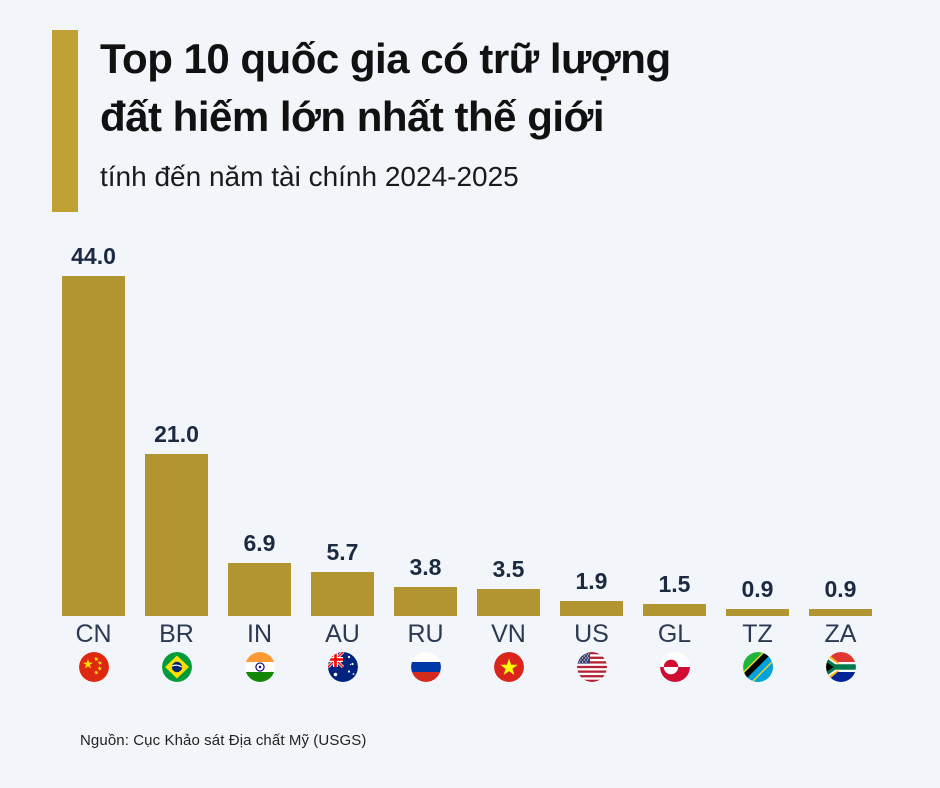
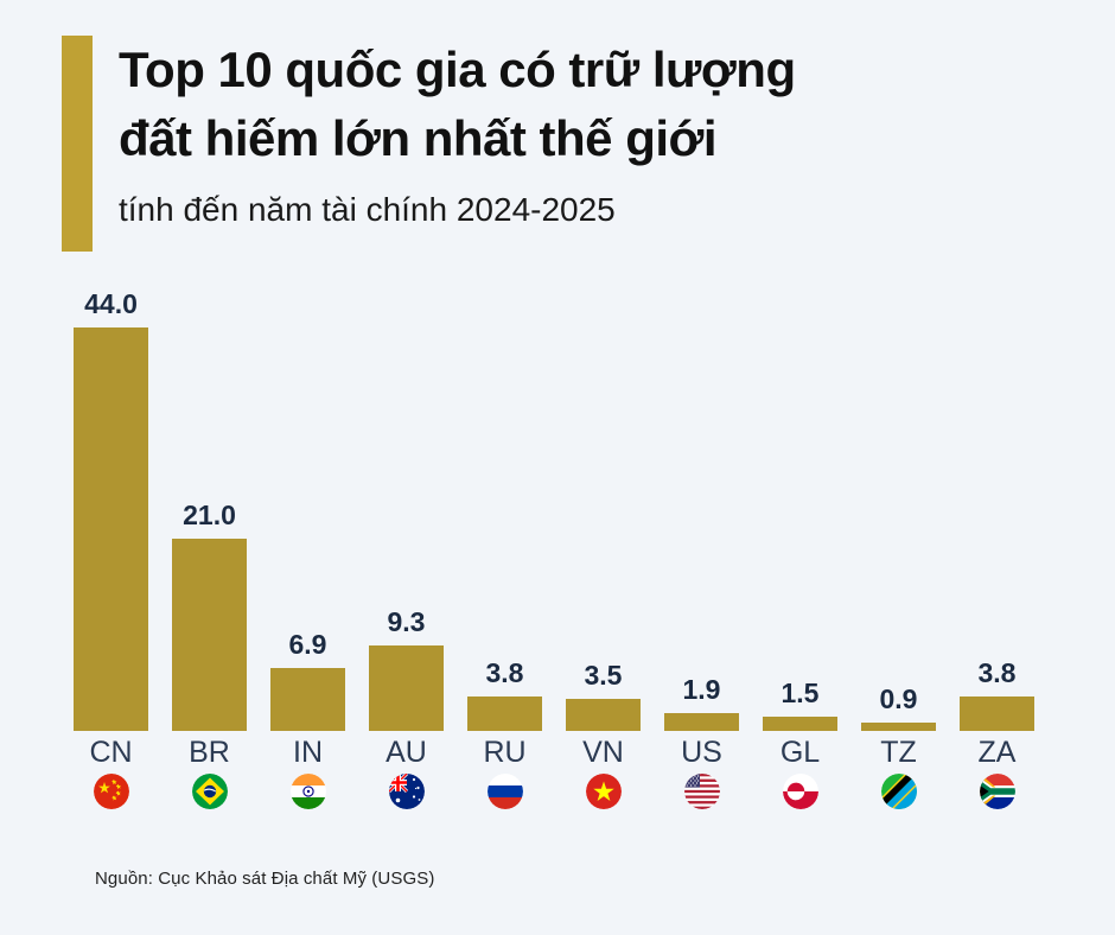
AU: 5.7 -> 9.3
ZA: 0.9 -> 3.8
